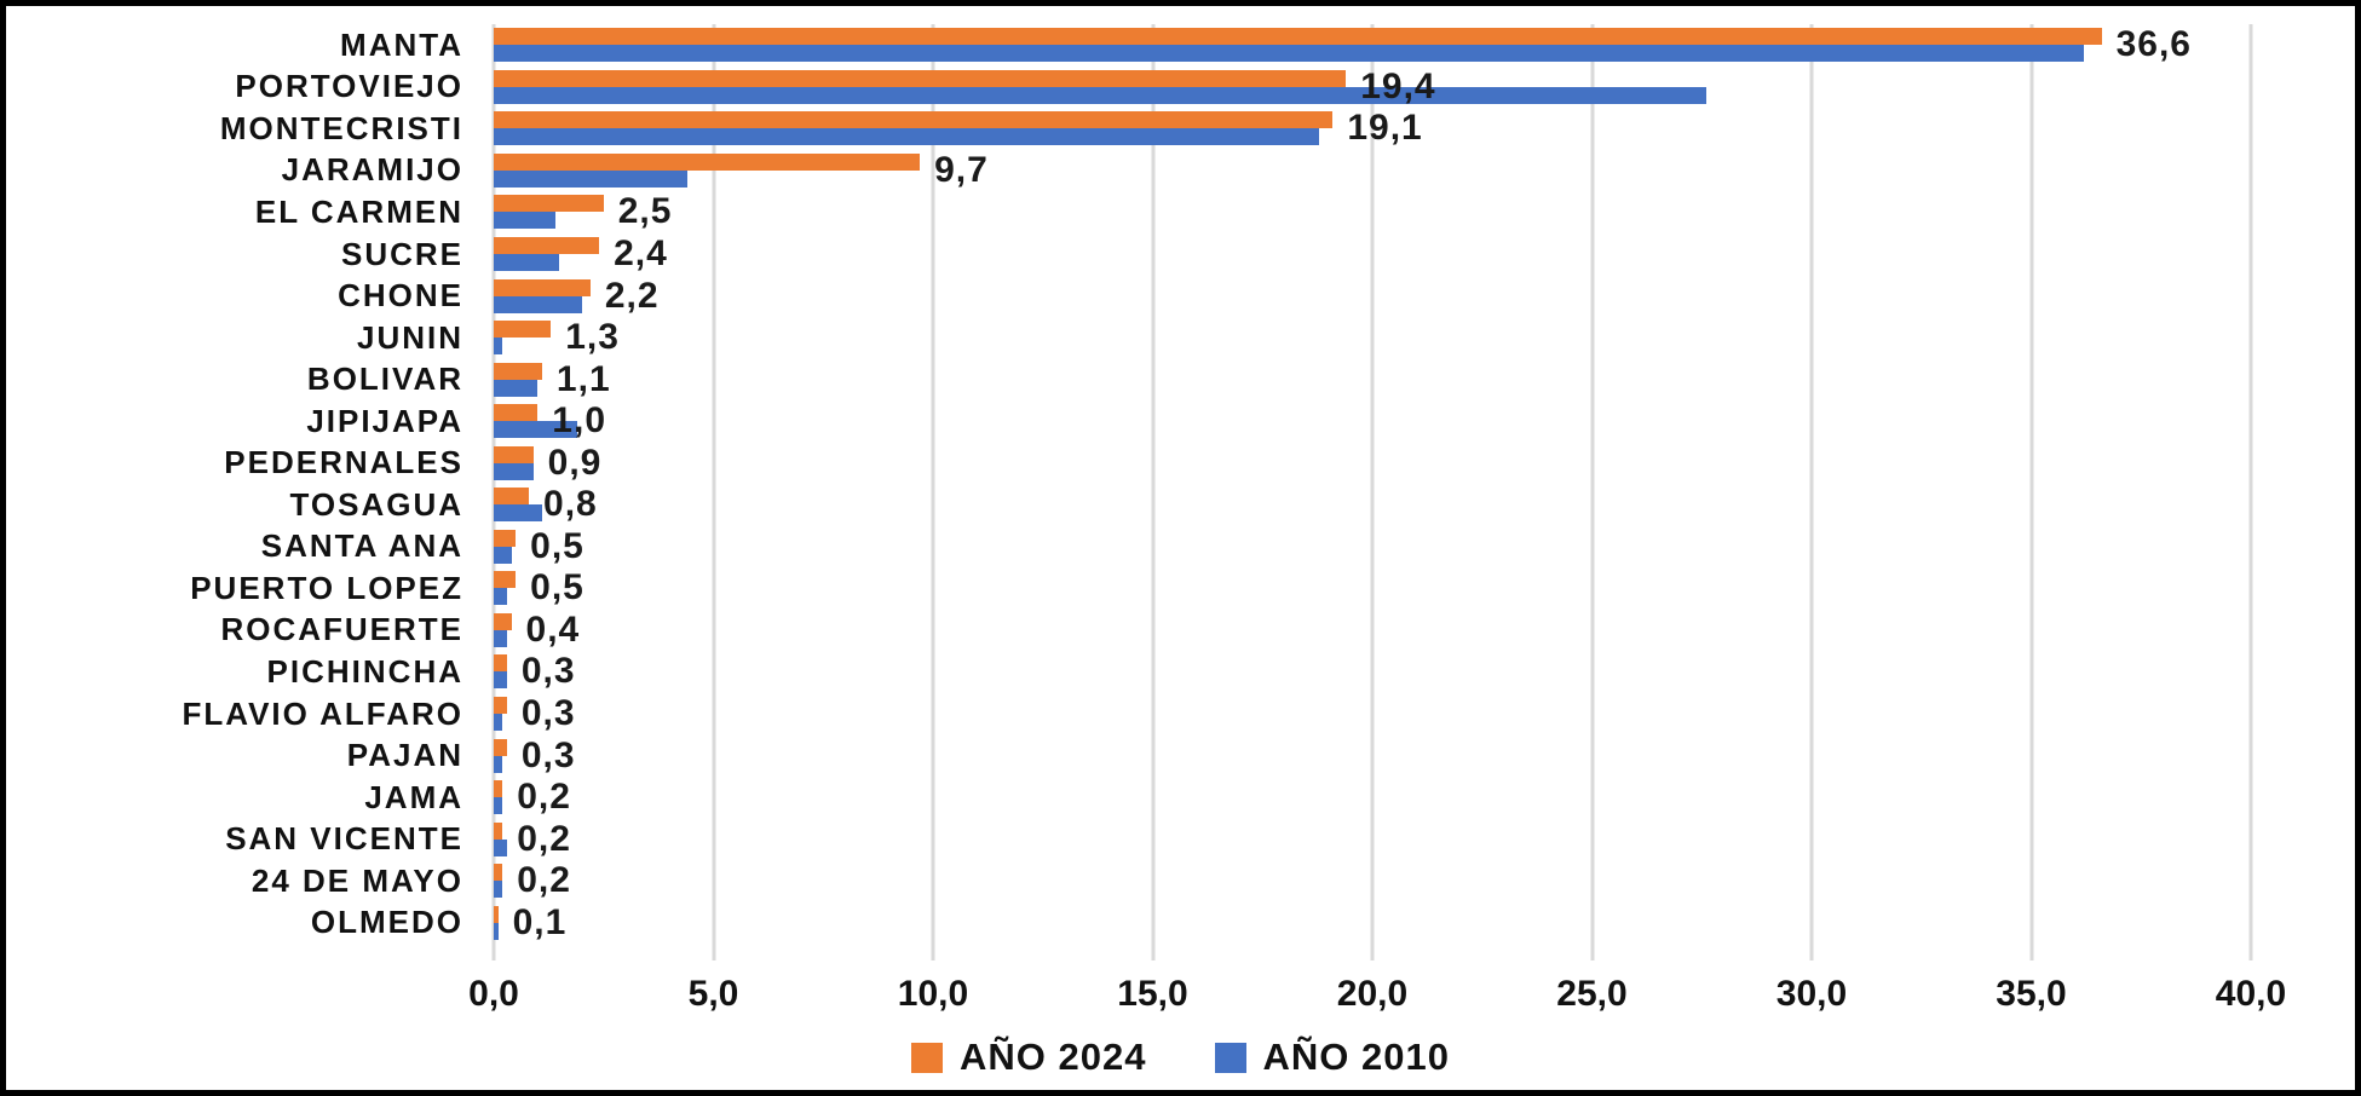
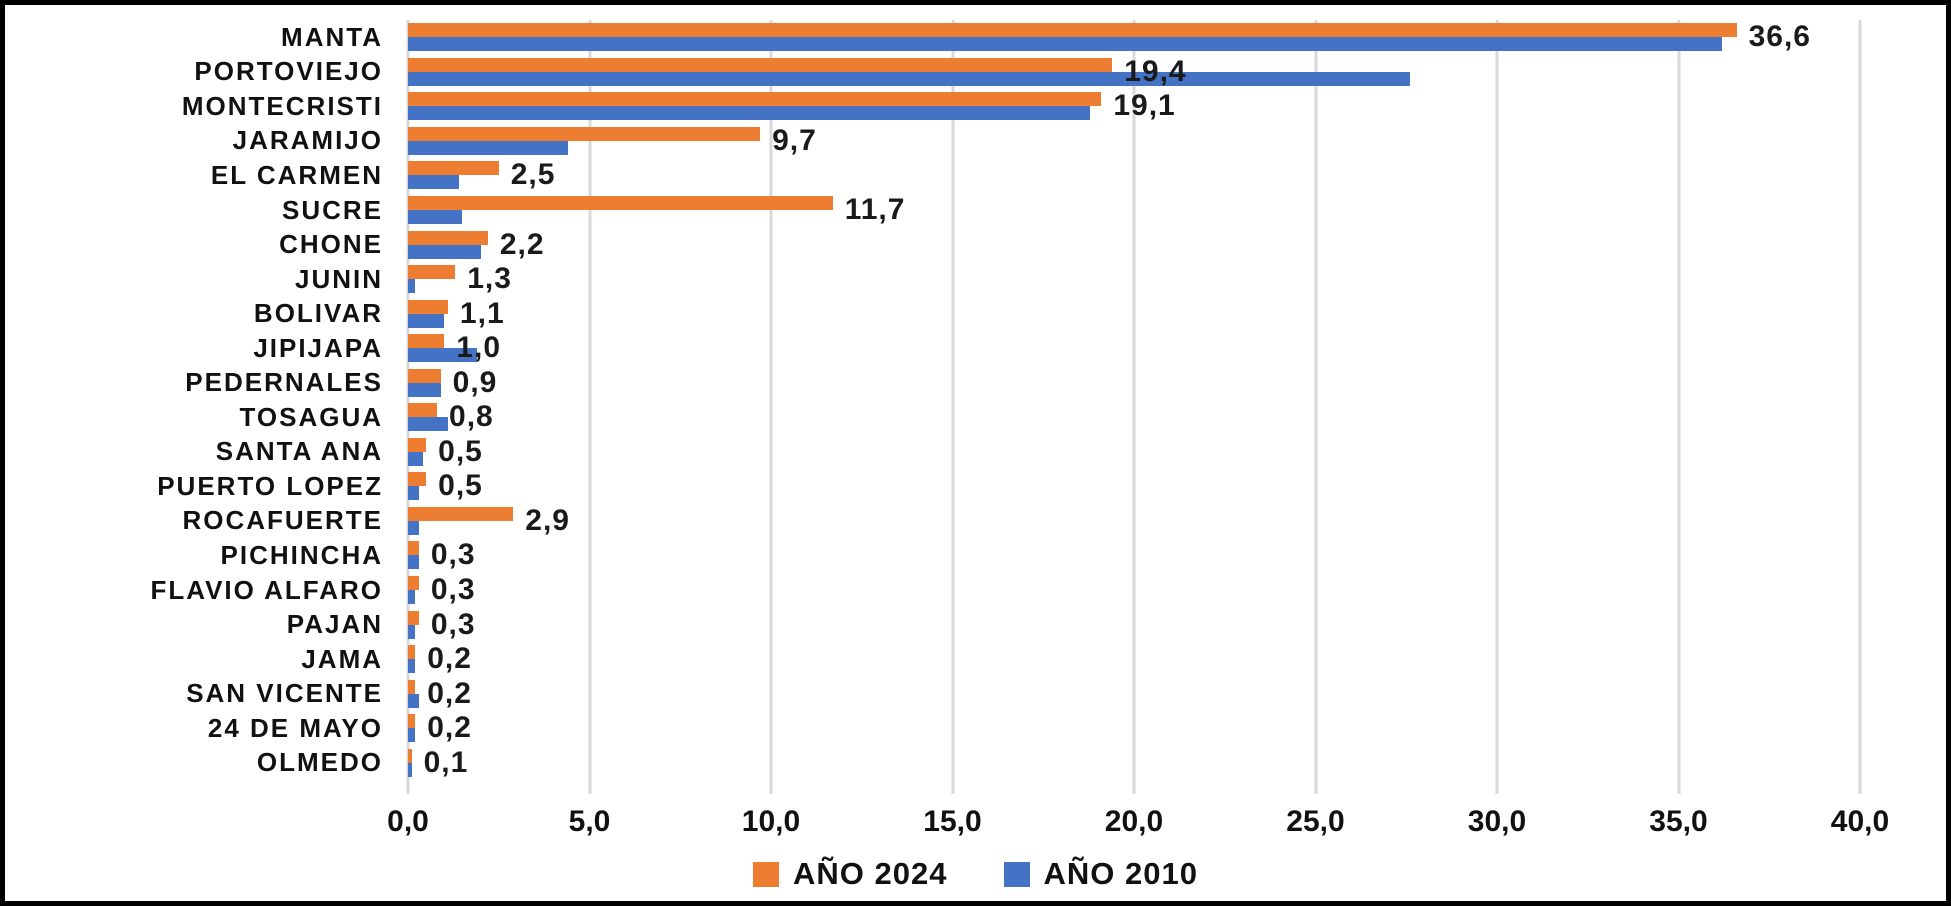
AÑO 2024/SUCRE: 2,4 -> 11,7
AÑO 2024/ROCAFUERTE: 0,4 -> 2,9
